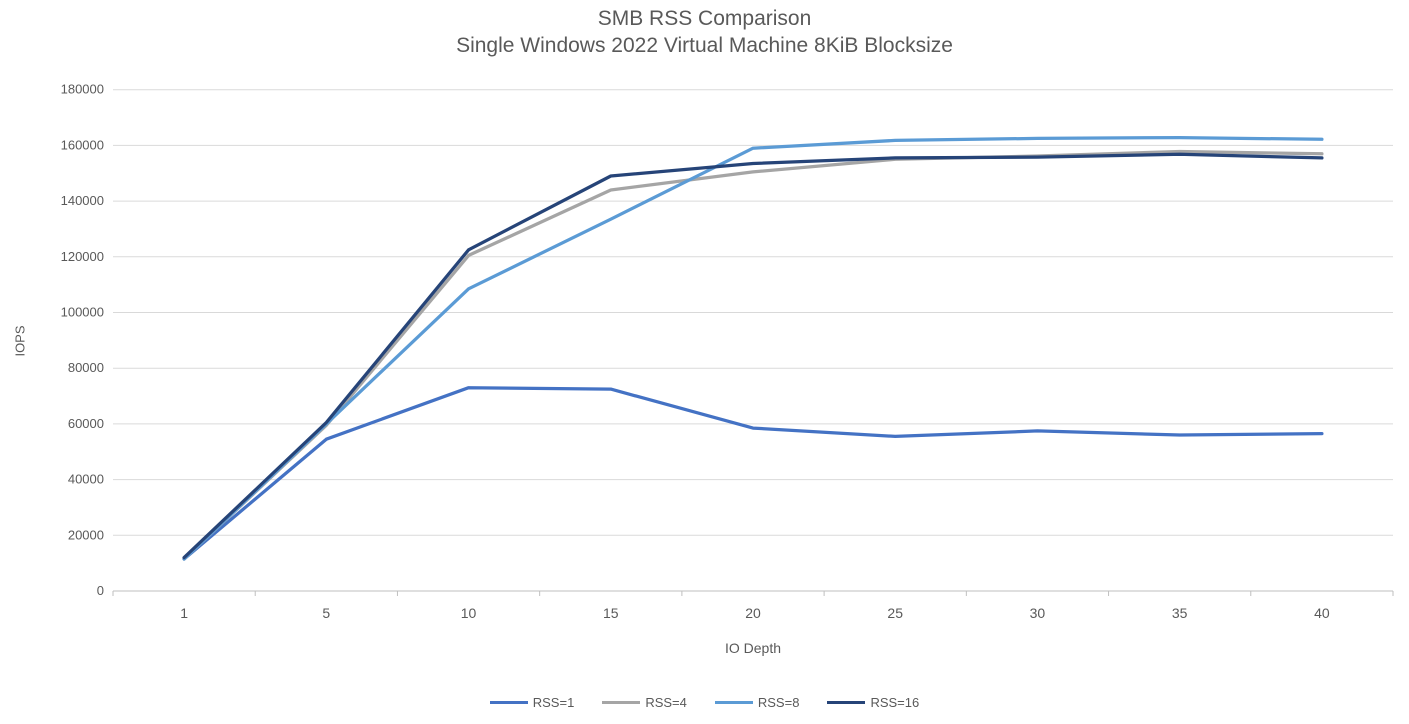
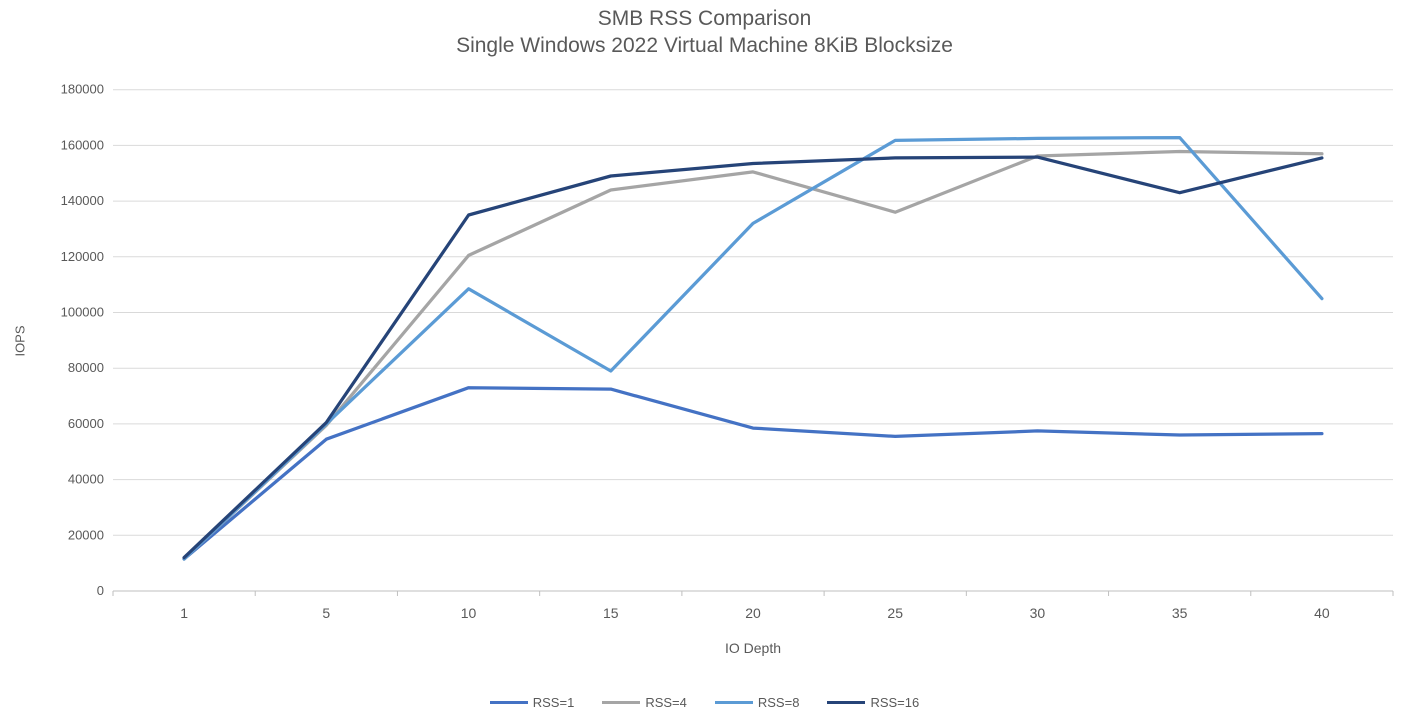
RSS=16/10: 122000 -> 135000
RSS=8/15: 134000 -> 79000
RSS=8/20: 159000 -> 132000
RSS=4/25: 155000 -> 136000
RSS=16/35: 157000 -> 143000
RSS=8/40: 162000 -> 105000
